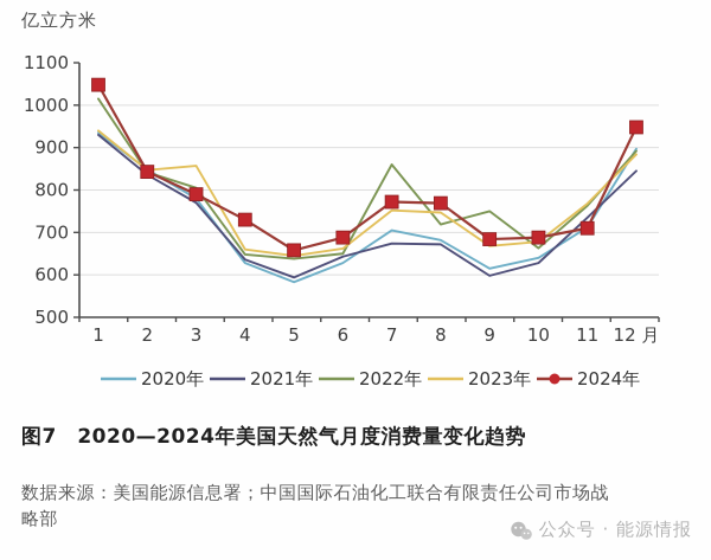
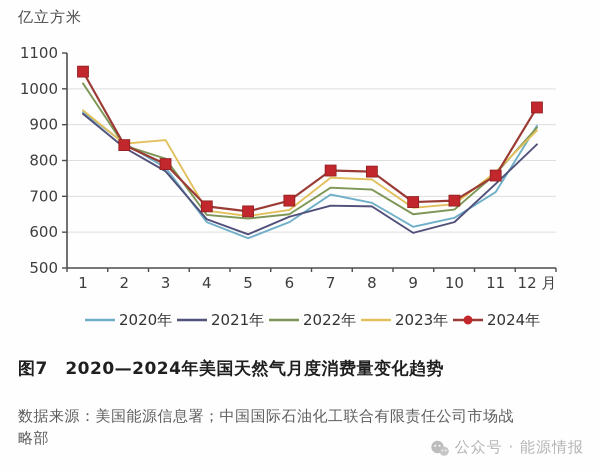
2024年/4: 730 -> 670
2022年/7: 860 -> 720
2022年/9: 750 -> 650
2024年/11: 710 -> 760
